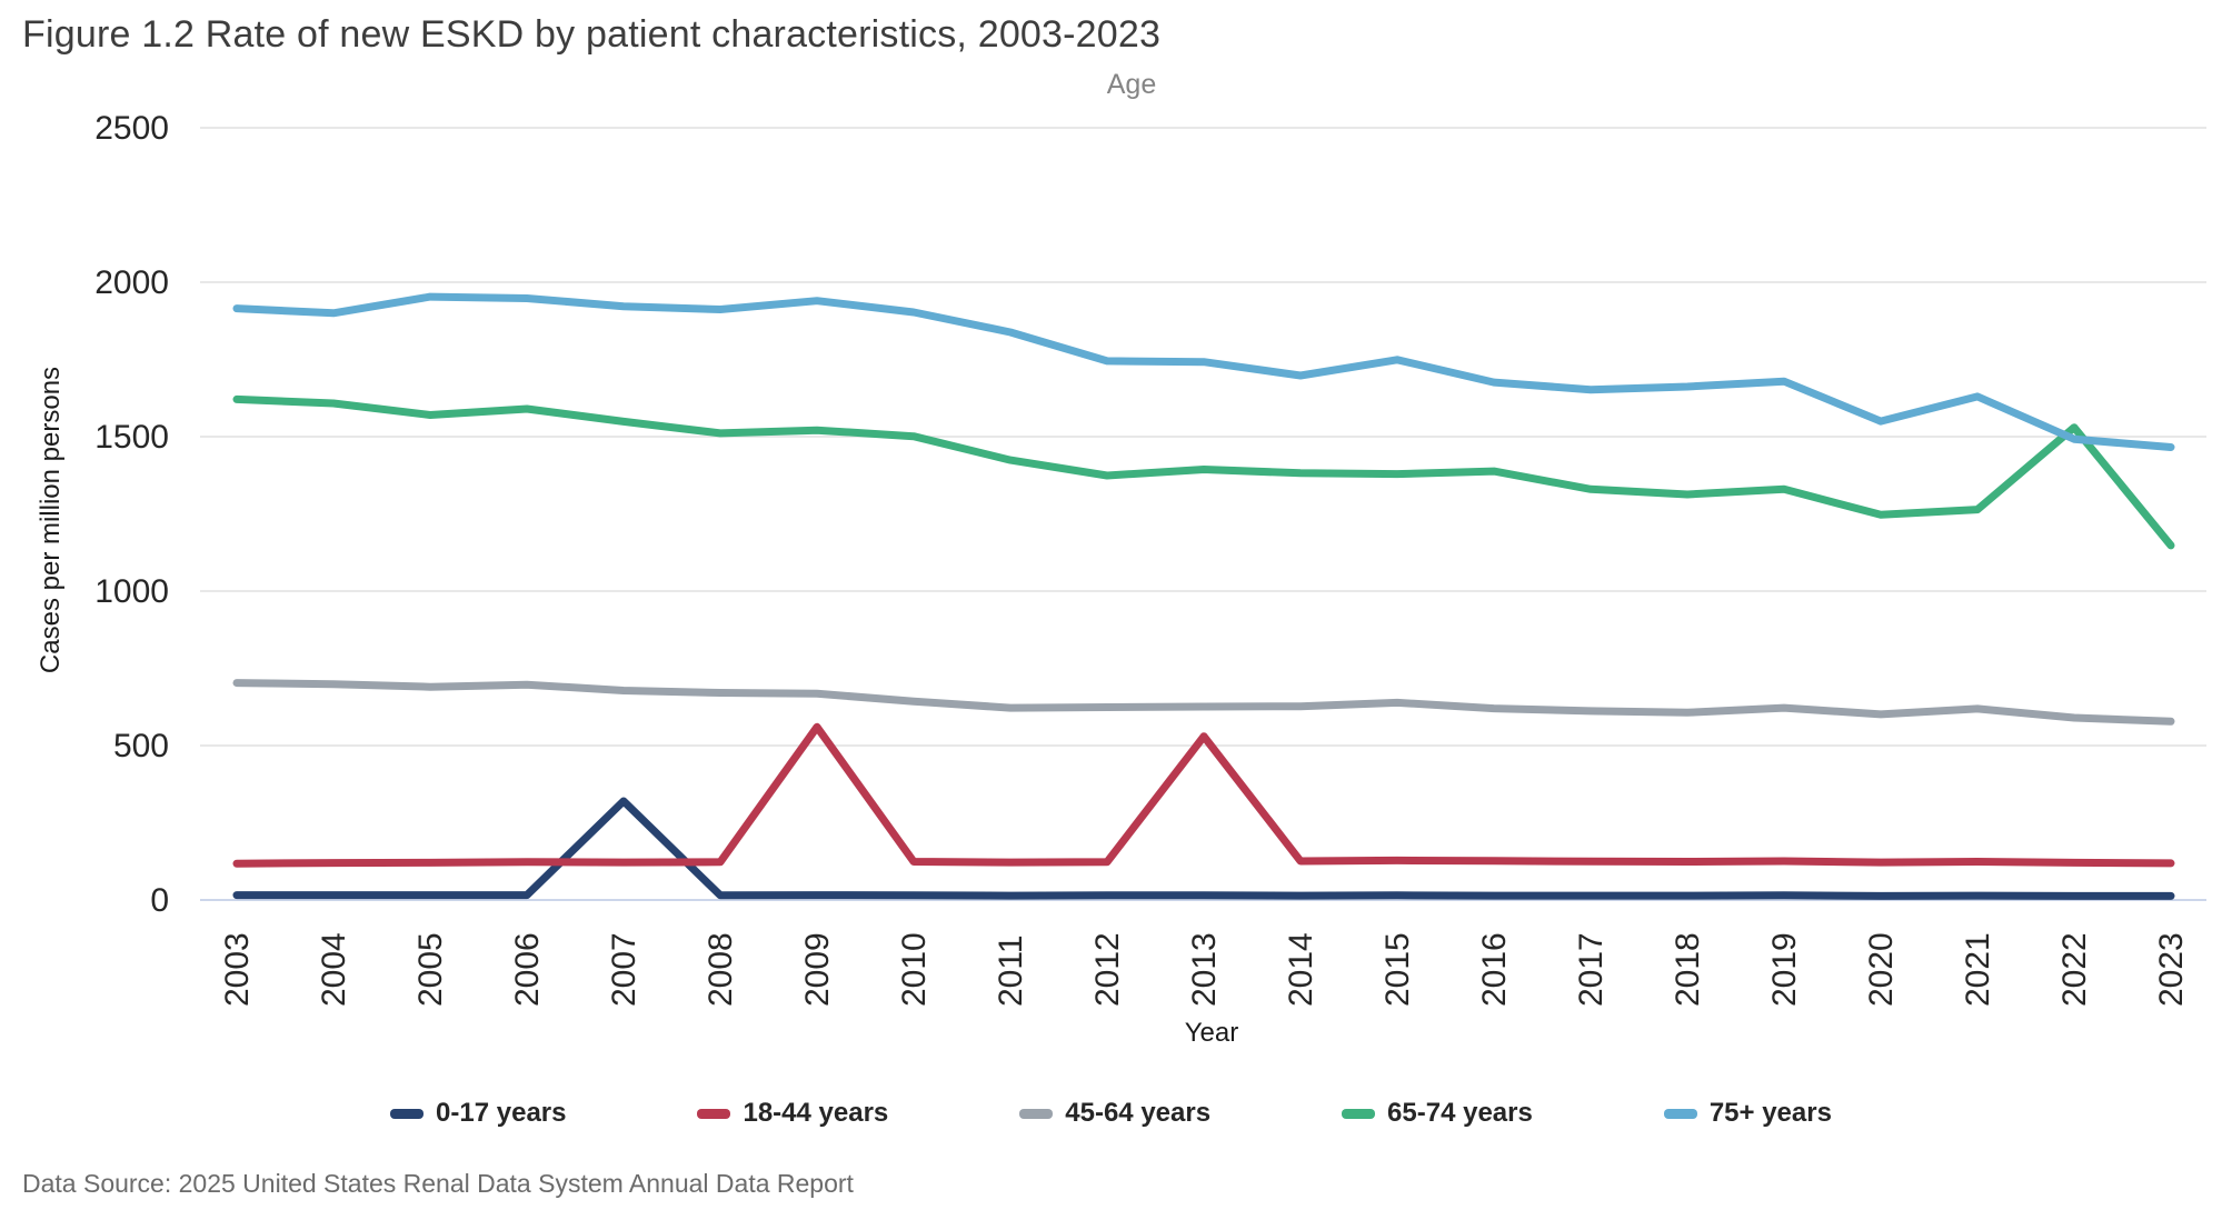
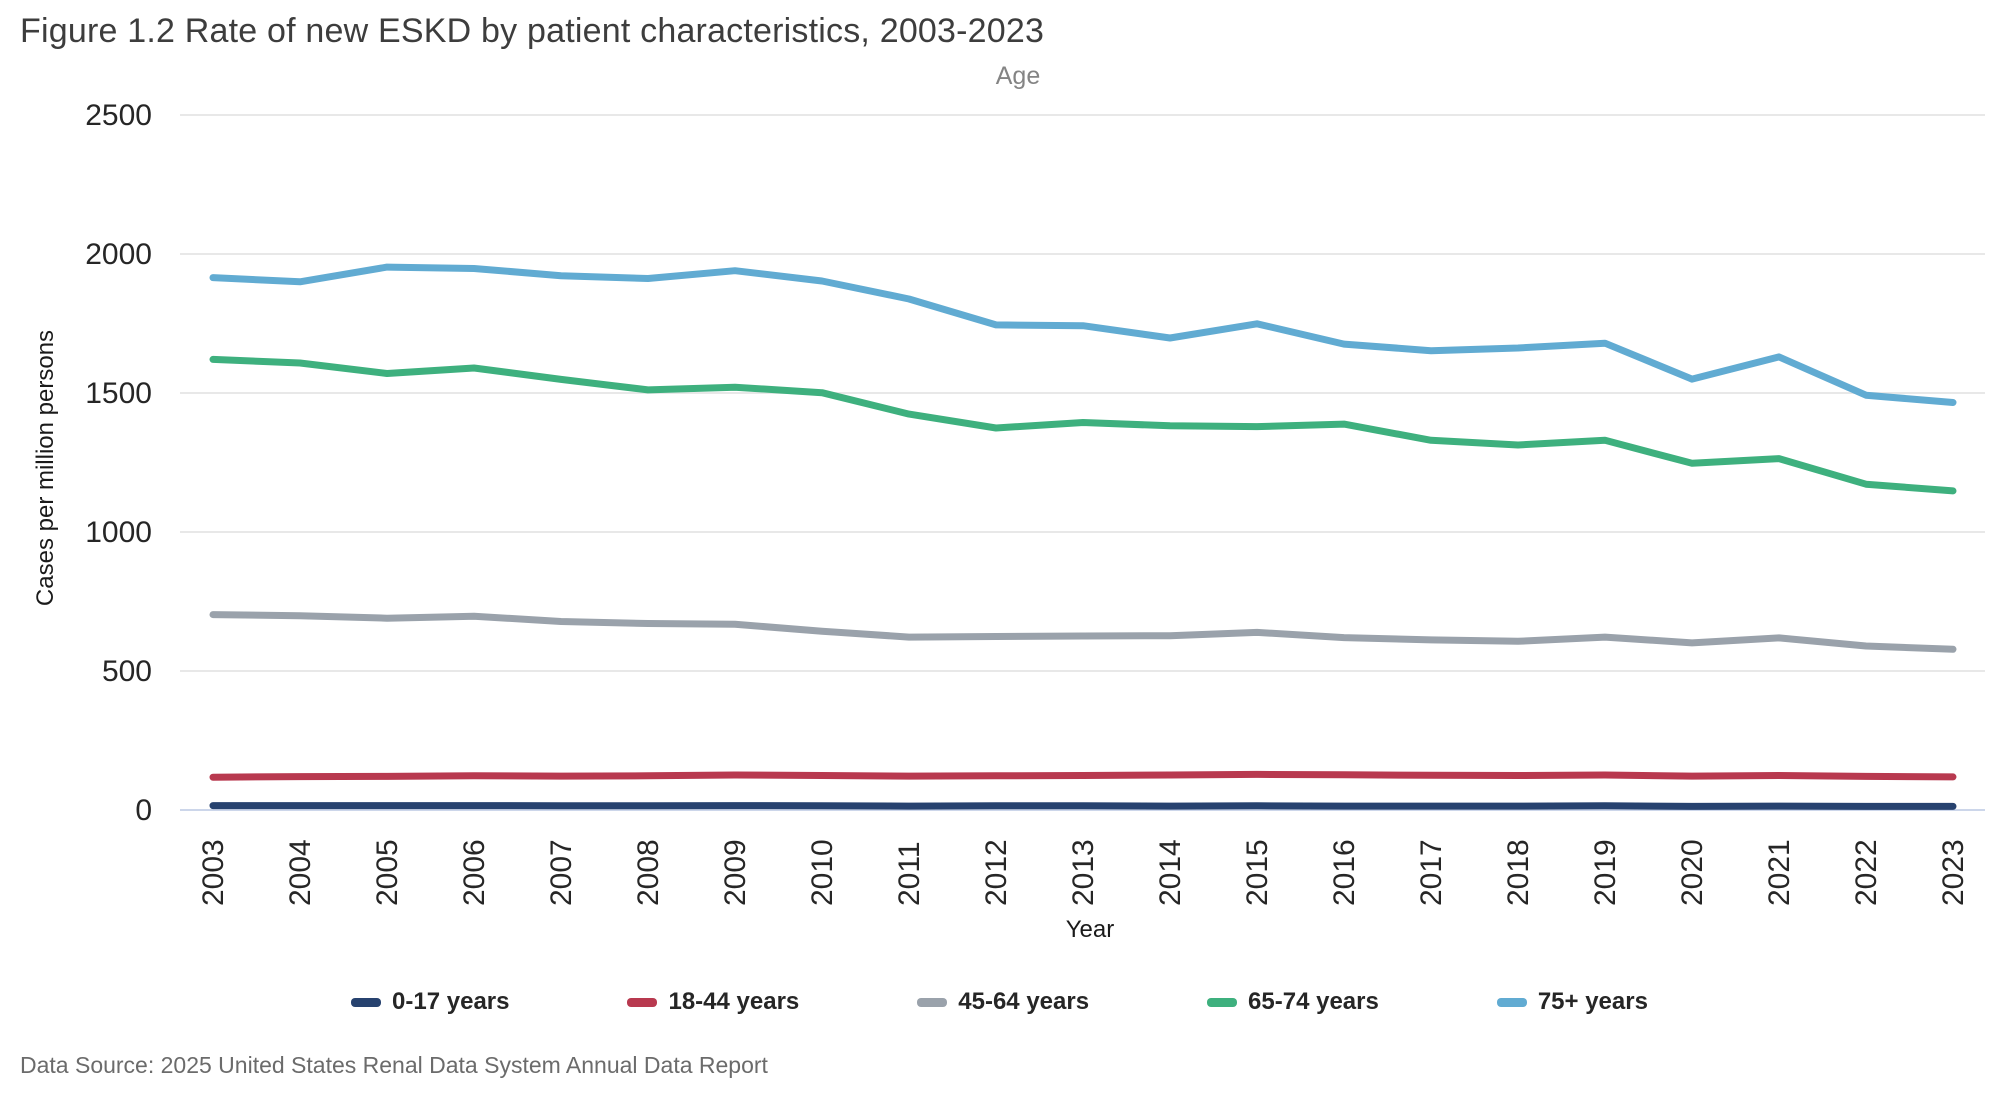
0-17 years/2007: 320 -> 20
18-44 years/2009: 560 -> 130
18-44 years/2013: 530 -> 120
65-74 years/2022: 1530 -> 1170
